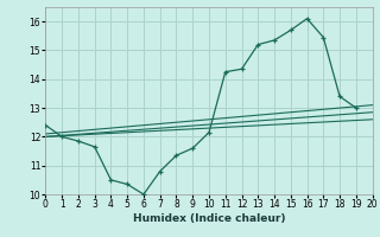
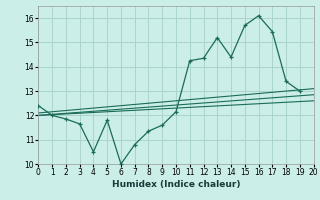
5: 10.35 -> 11.80
14: 15.35 -> 14.40
